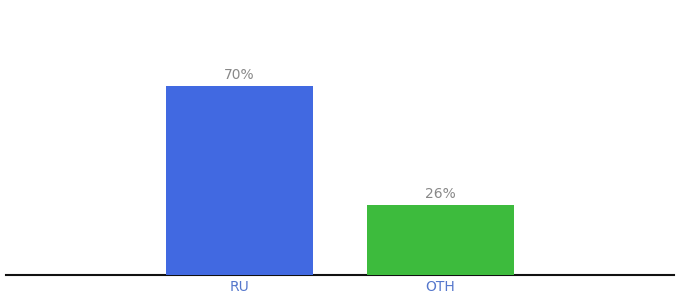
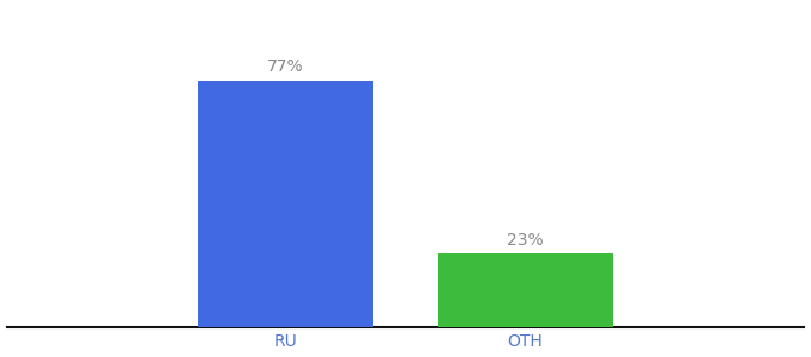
RU: 70% -> 77%
OTH: 26% -> 23%
